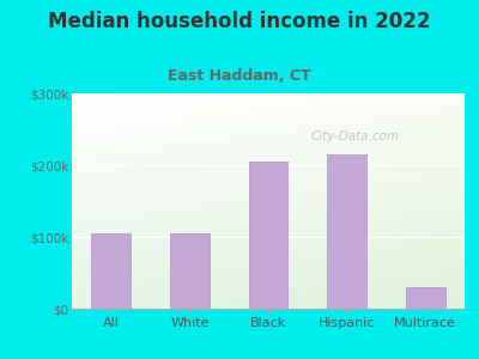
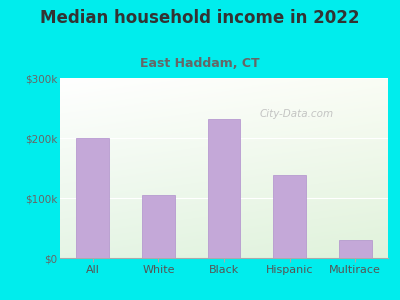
All: $105k -> $200k
Black: $205k -> $232k
Hispanic: $215k -> $138k
